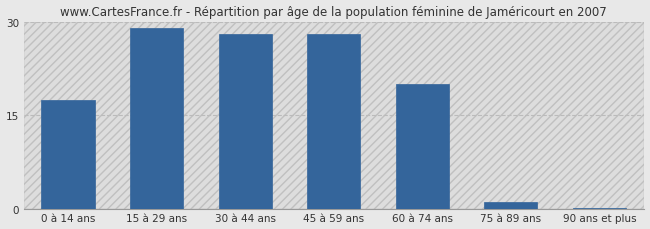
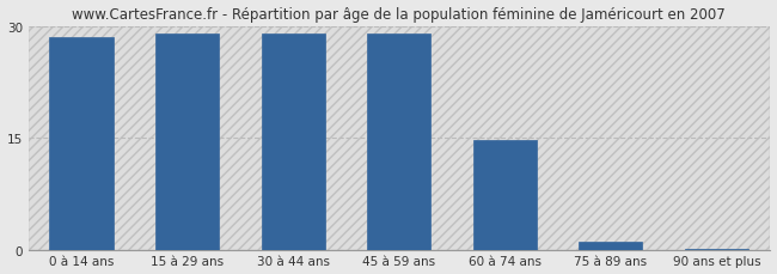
0 à 14 ans: 17.4 -> 28.5
30 à 44 ans: 28.0 -> 29.0
45 à 59 ans: 28.0 -> 29.0
60 à 74 ans: 20.0 -> 14.7
